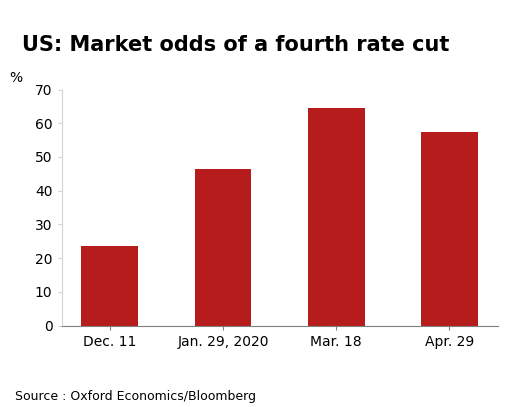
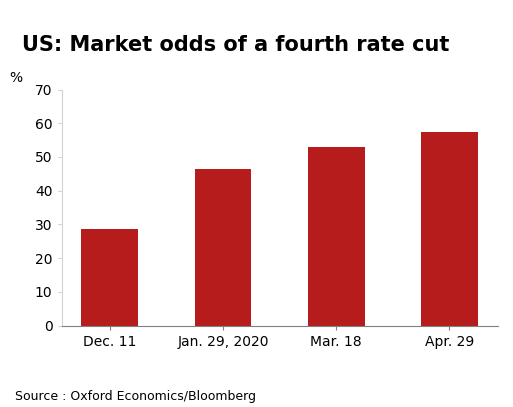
Dec. 11: 23.5 -> 28.5
Mar. 18: 64.5 -> 53.0
